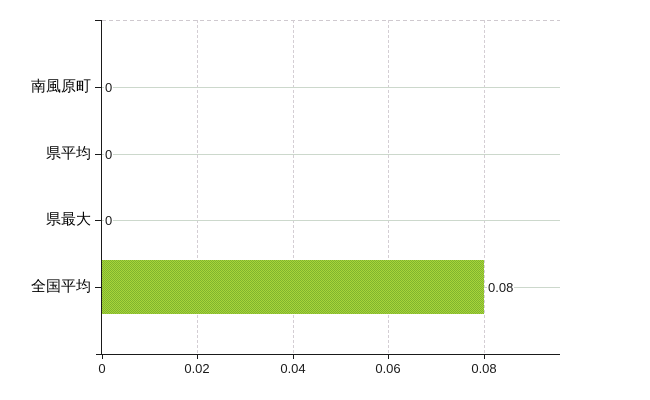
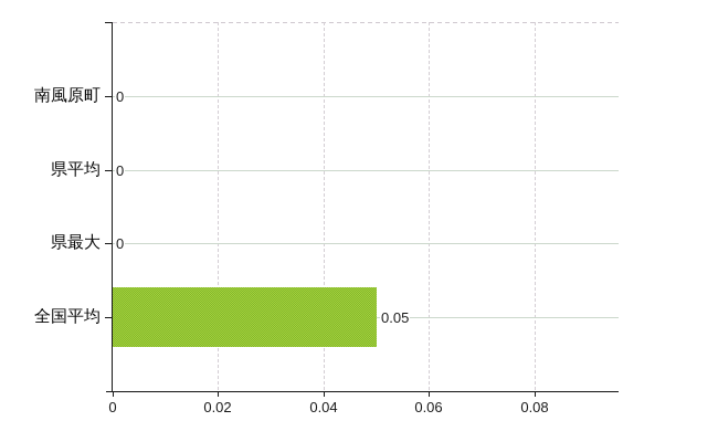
全国平均: 0.08 -> 0.05
